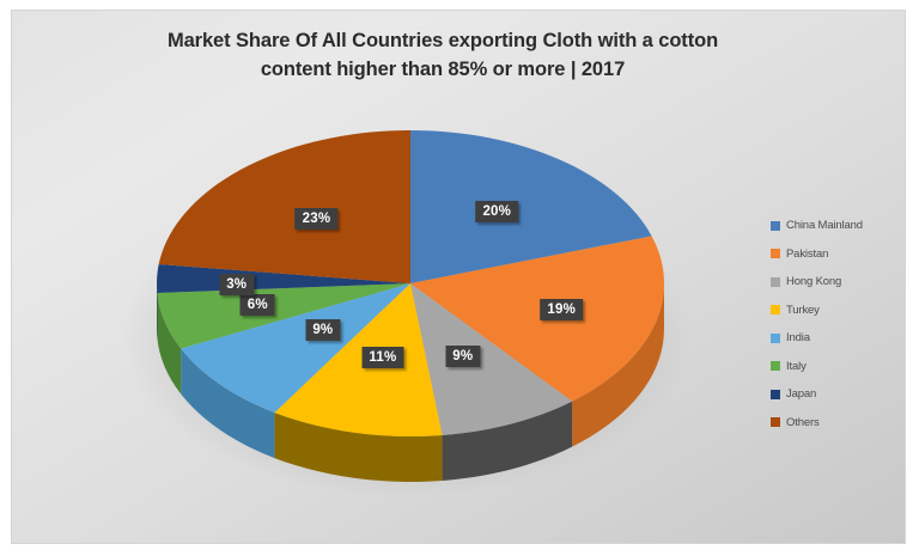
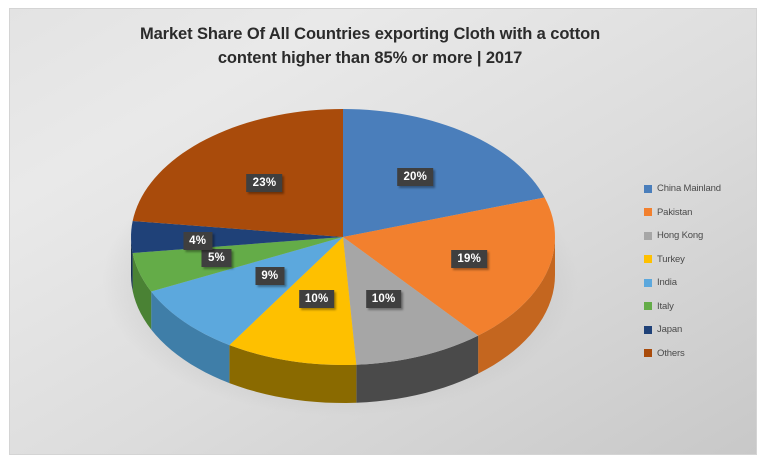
Hong Kong: 9% -> 10%
Turkey: 11% -> 10%
Italy: 6% -> 5%
Japan: 3% -> 4%
